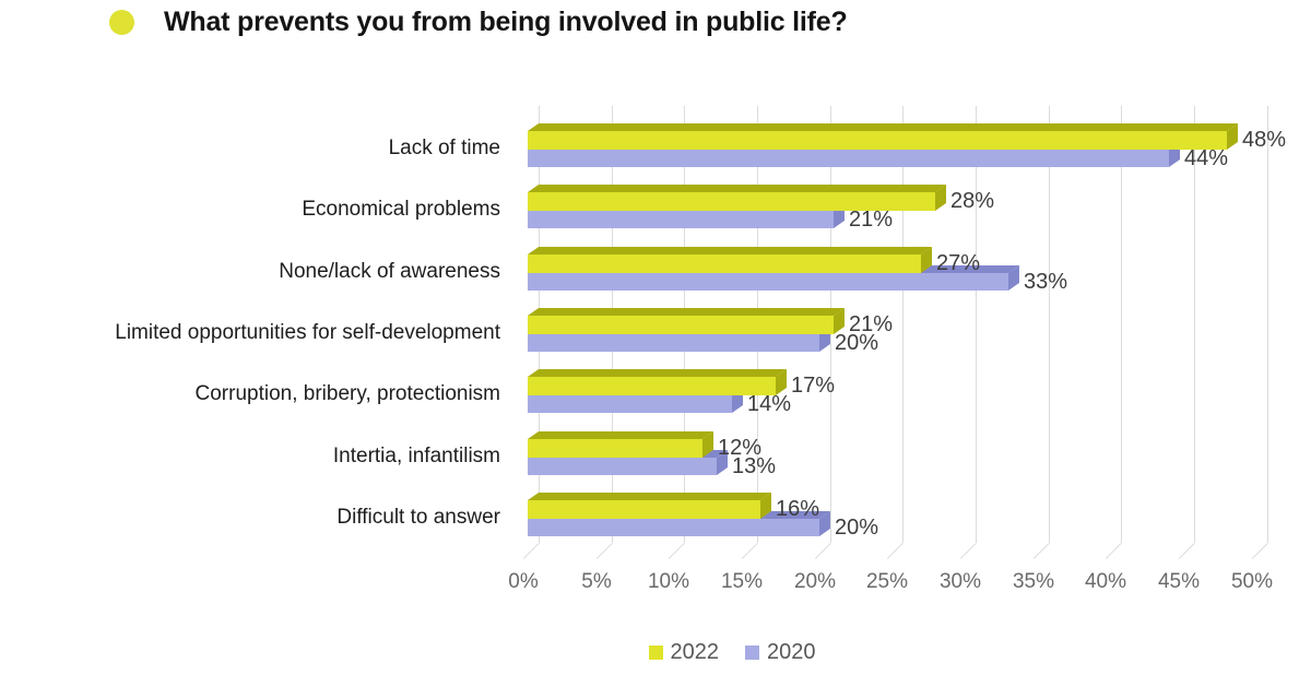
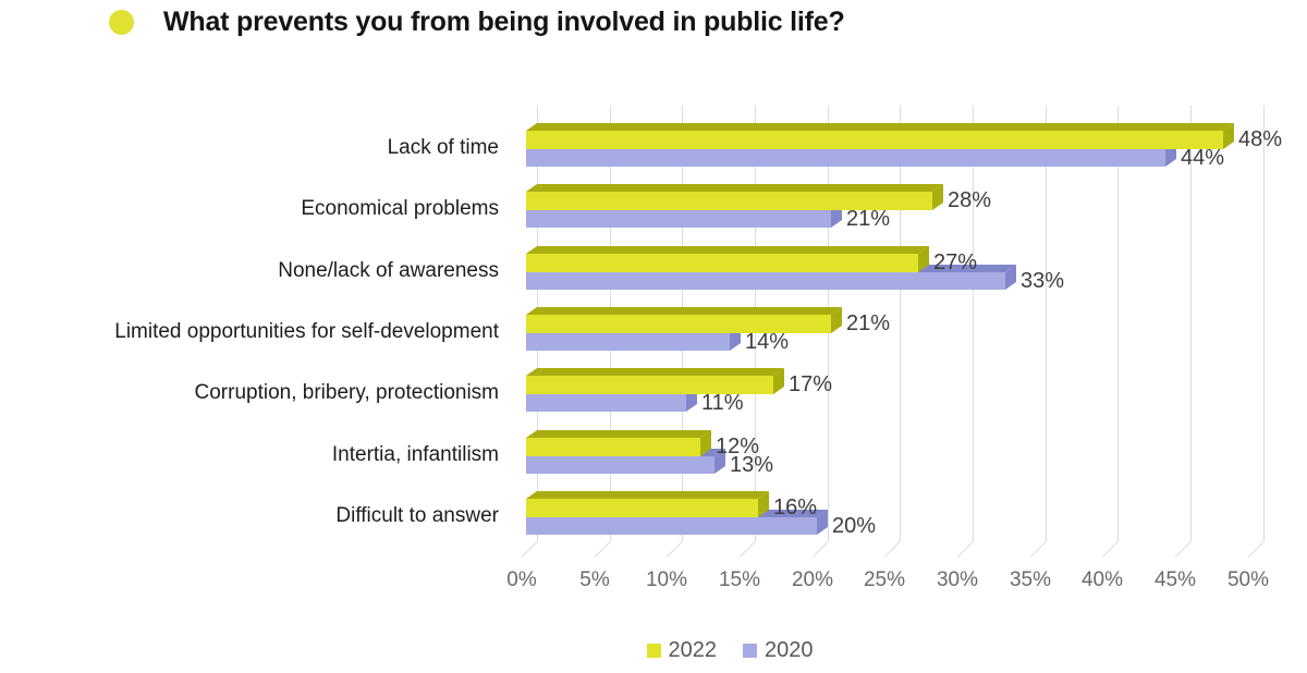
2020/Limited opportunities for self-development: 20% -> 14%
2020/Corruption, bribery, protectionism: 14% -> 11%
